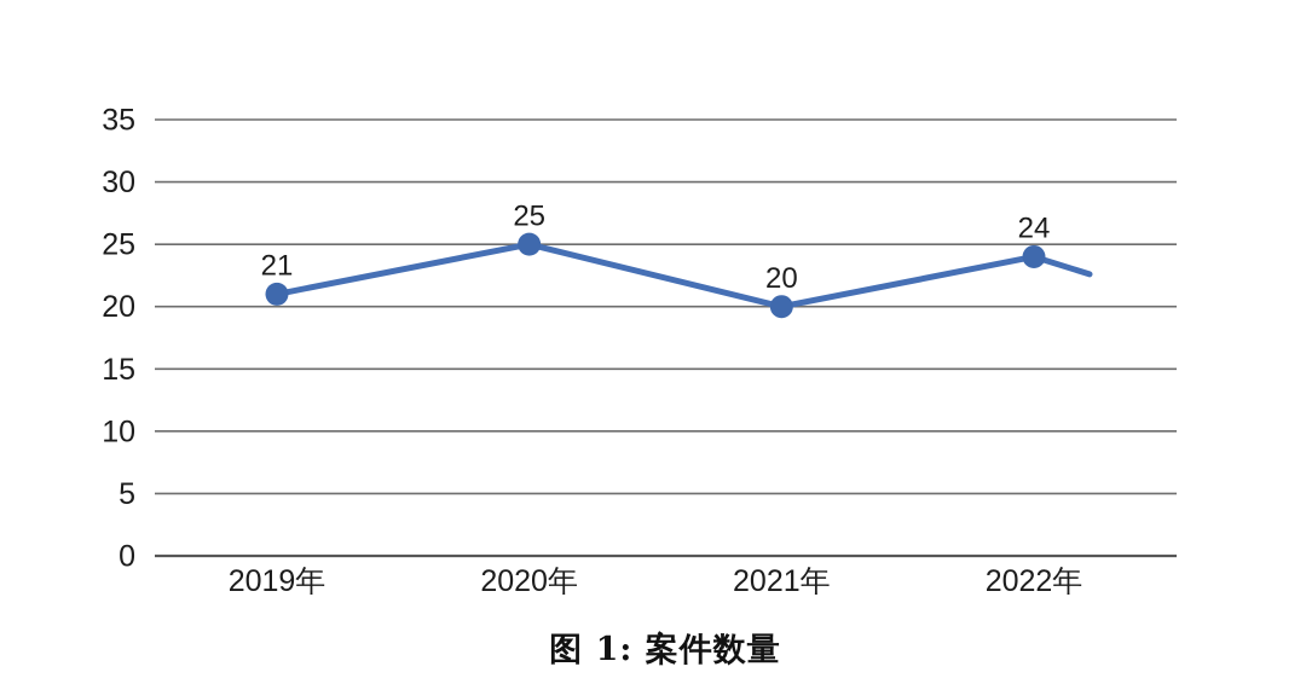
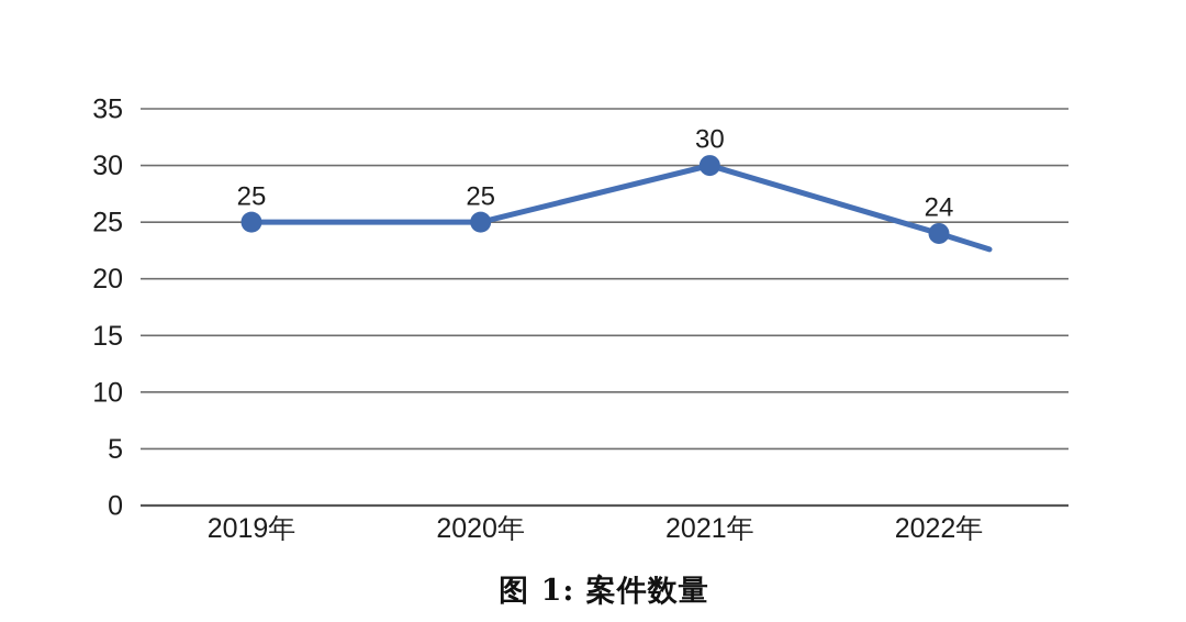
2019年: 21 -> 25
2021年: 20 -> 30
